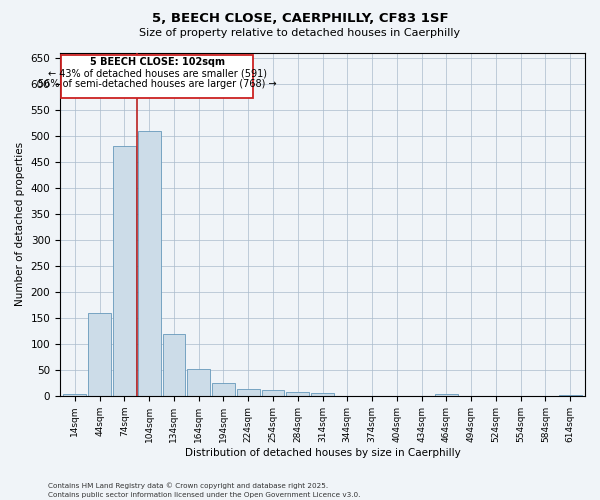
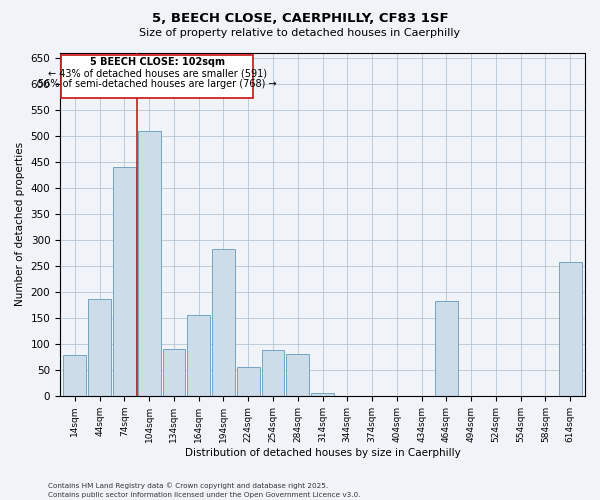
14sqm: 3 -> 78
44sqm: 160 -> 186
74sqm: 480 -> 440
134sqm: 120 -> 90
164sqm: 52 -> 156
194sqm: 25 -> 282
224sqm: 13 -> 56
254sqm: 11 -> 88
284sqm: 8 -> 80
464sqm: 4 -> 182
614sqm: 2 -> 258
